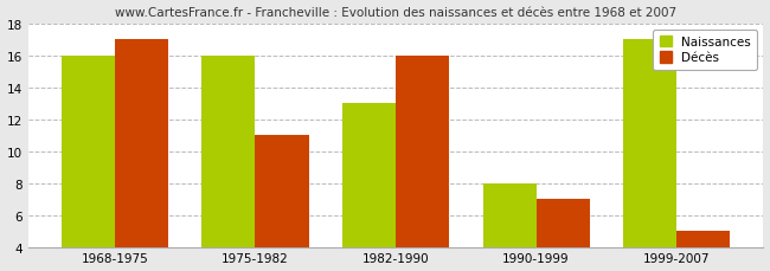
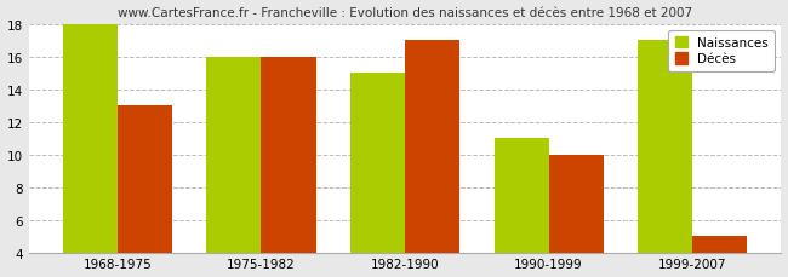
Naissances/1968-1975: 16 -> 18
Décès/1968-1975: 17 -> 13
Décès/1975-1982: 11 -> 16
Naissances/1982-1990: 13 -> 15
Décès/1982-1990: 16 -> 17
Naissances/1990-1999: 8 -> 11
Décès/1990-1999: 7 -> 10
